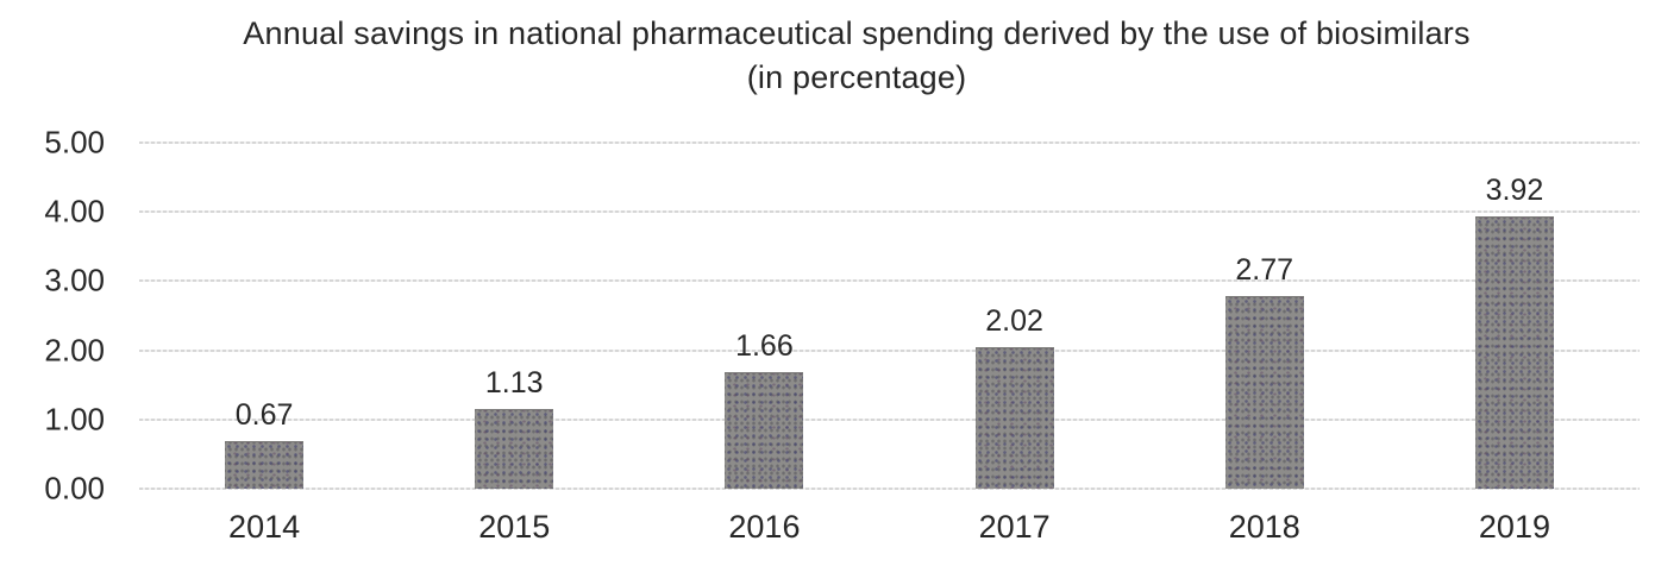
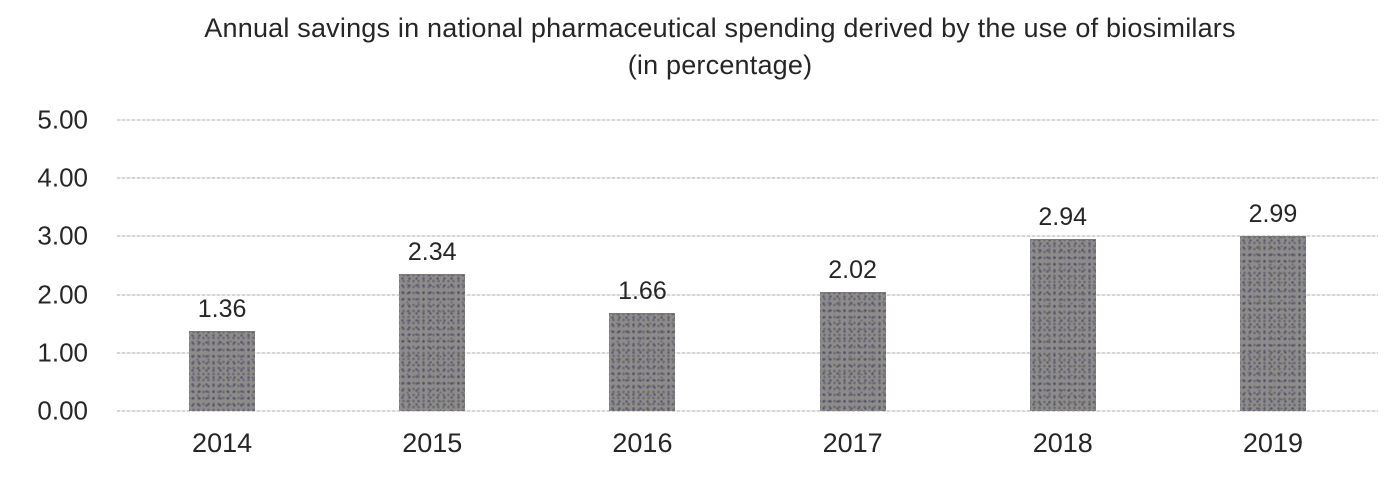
2014: 0.67 -> 1.36
2015: 1.13 -> 2.34
2018: 2.77 -> 2.94
2019: 3.92 -> 2.99
